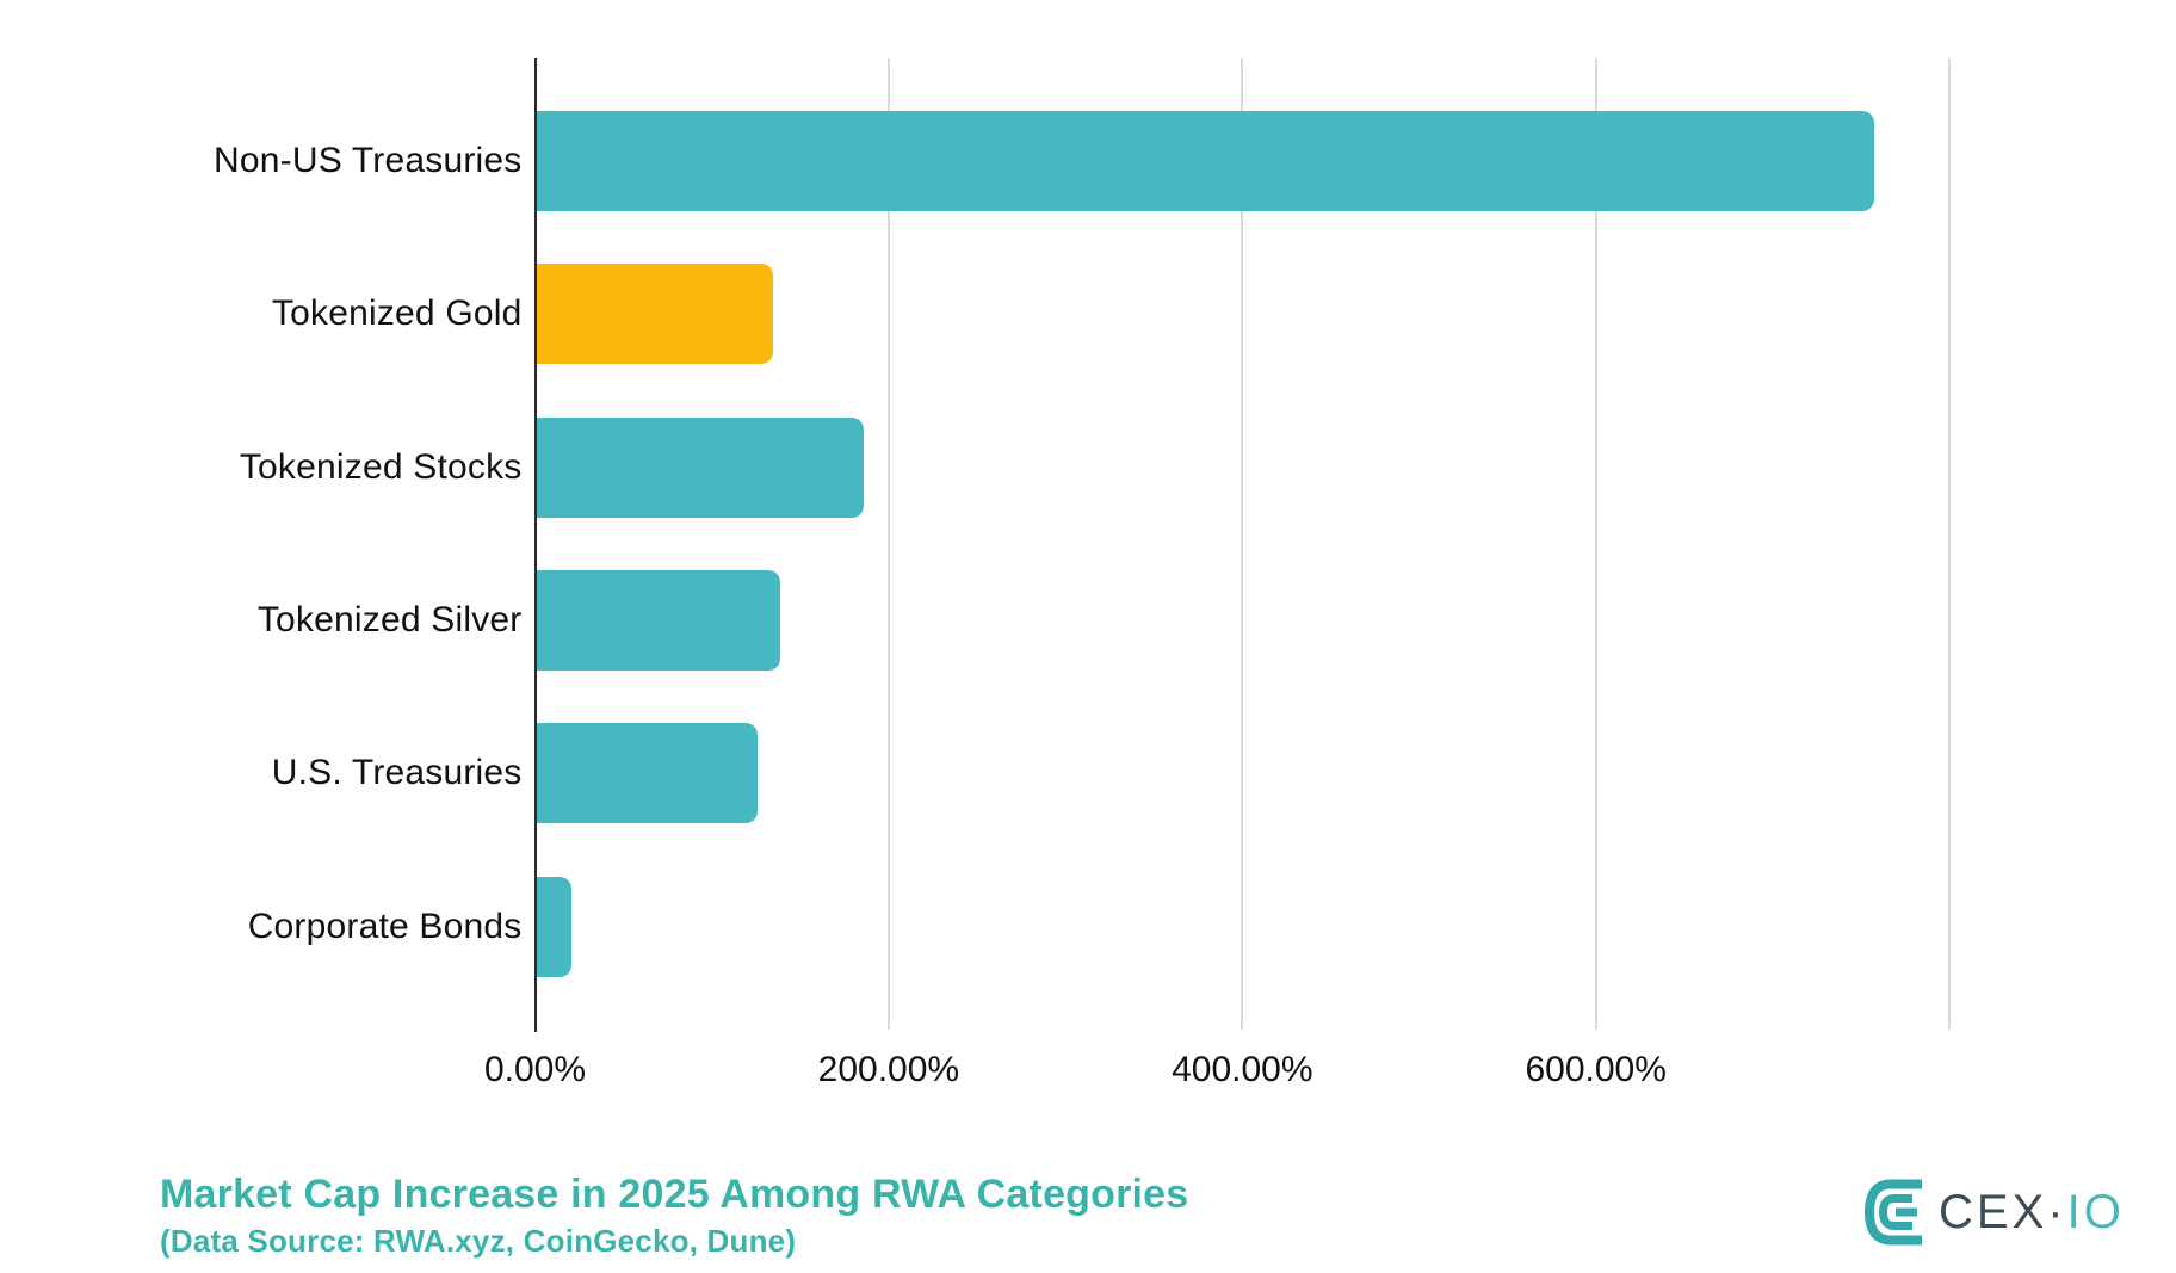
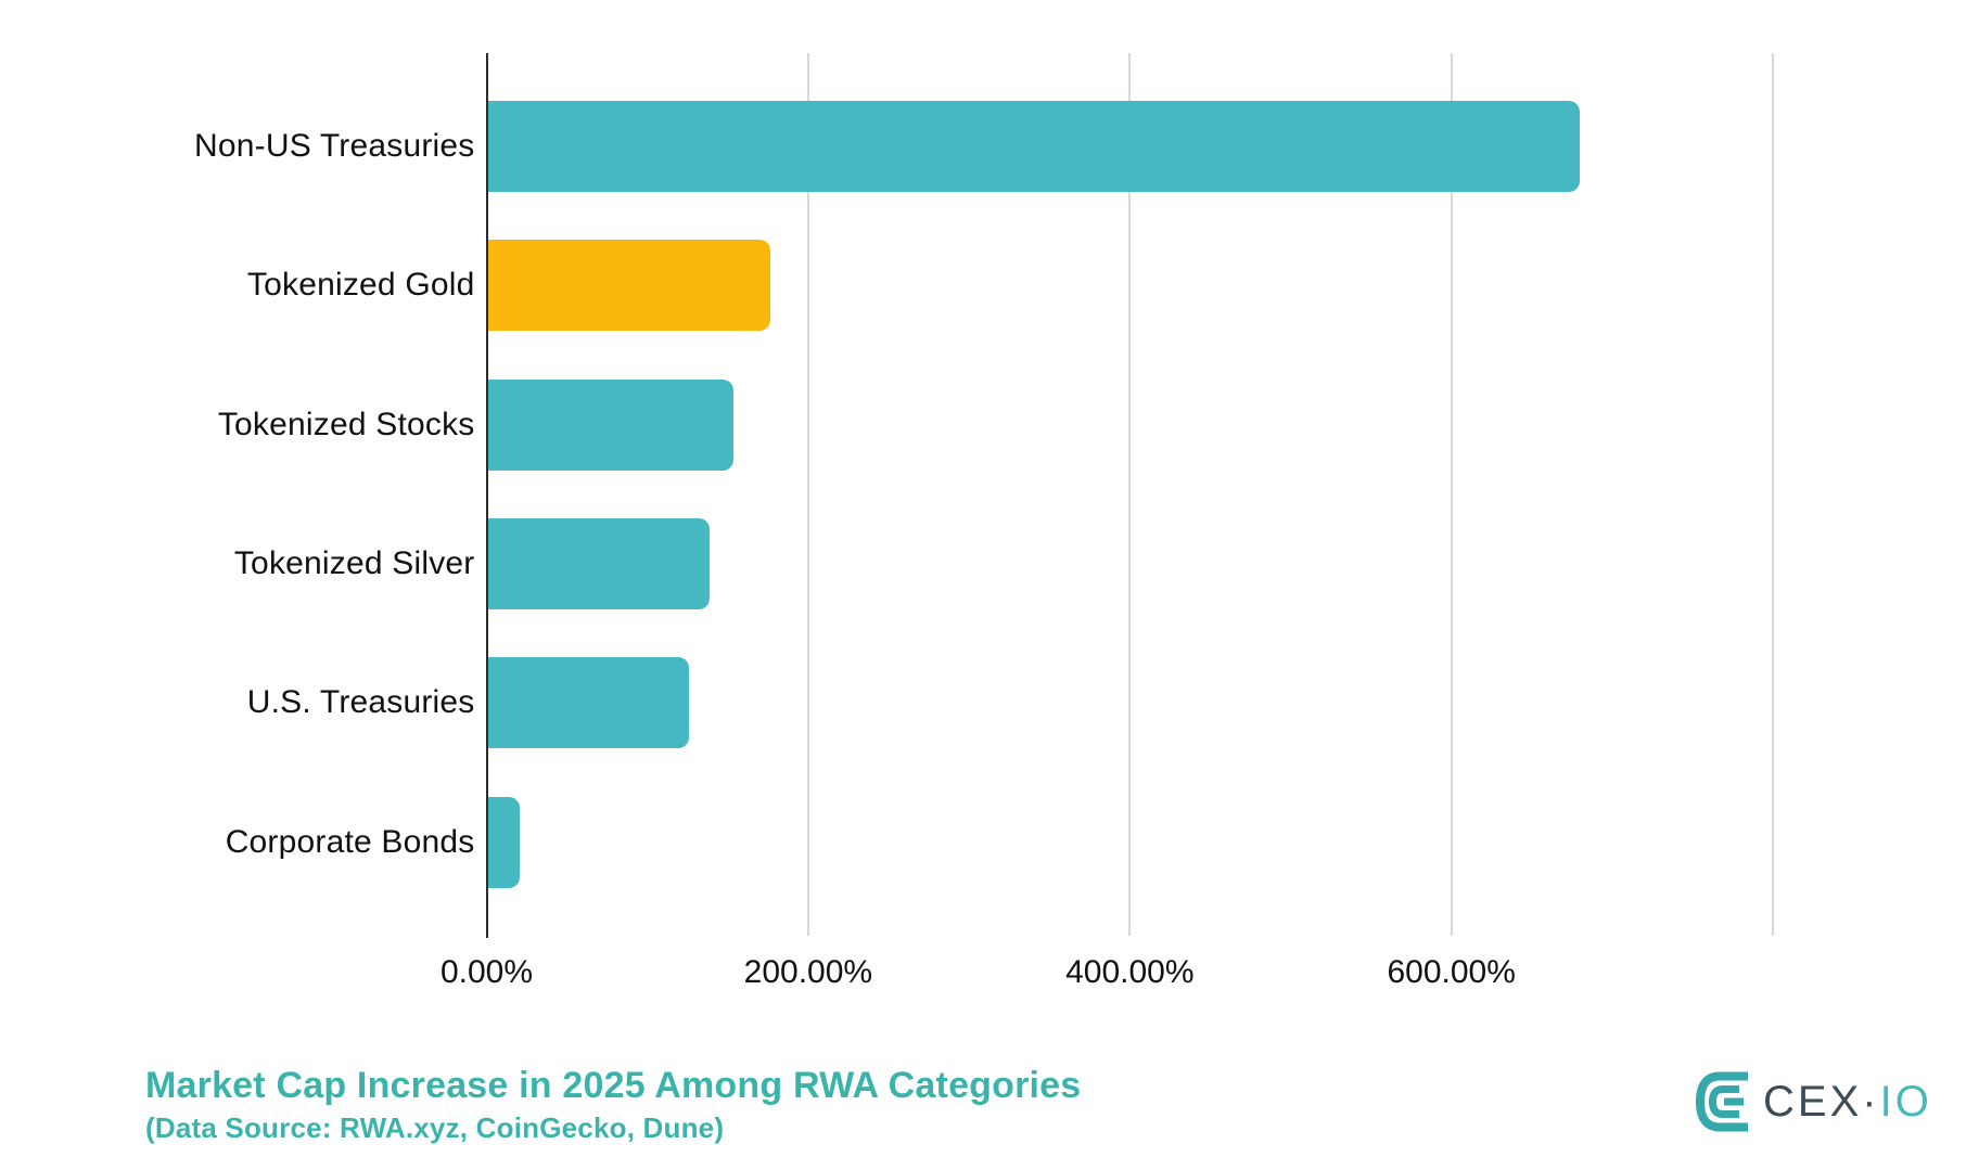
Non-US Treasuries: 757% -> 679%
Tokenized Gold: 134% -> 176%
Tokenized Stocks: 185% -> 153%
